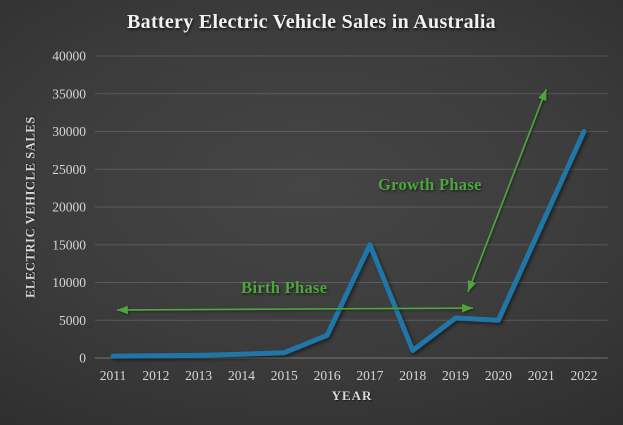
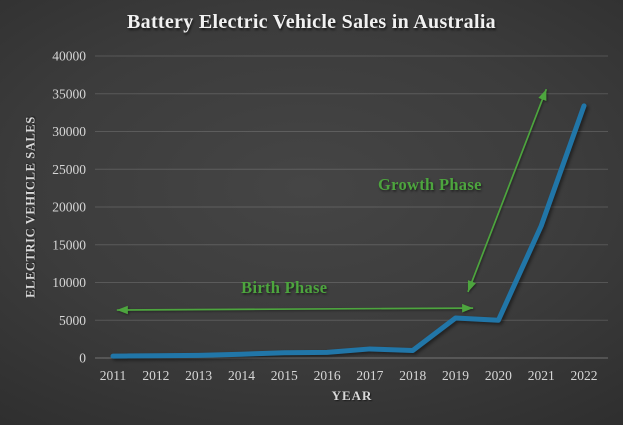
2016: 3000 -> 1000
2017: 15000 -> 1000
2022: 30000 -> 33000
